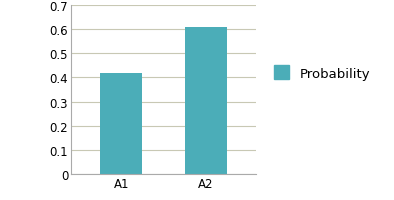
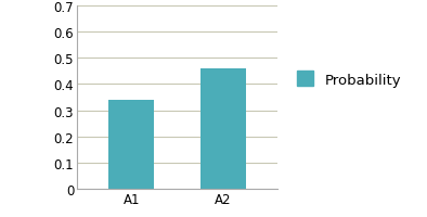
A1: 0.42 -> 0.34
A2: 0.61 -> 0.46
